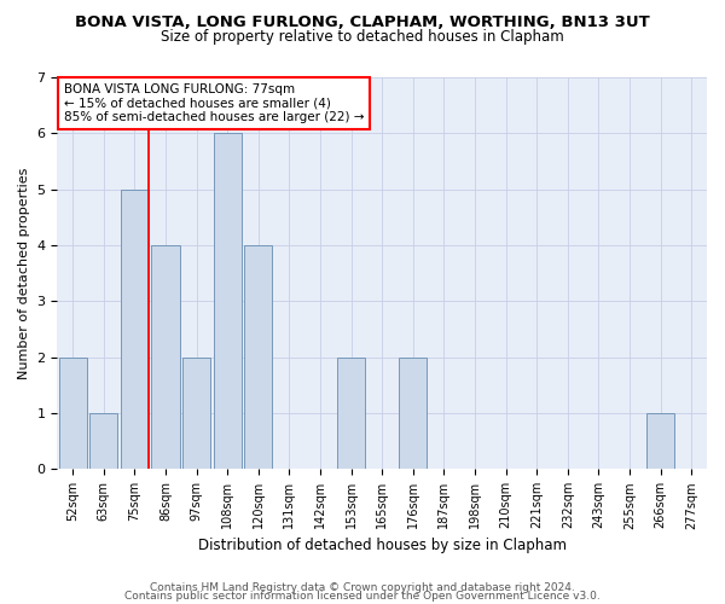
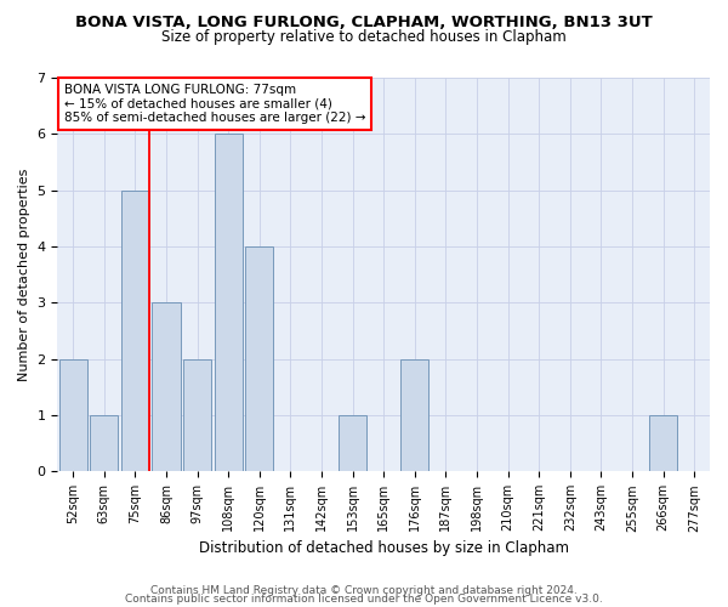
86sqm: 4 -> 3
153sqm: 2 -> 1
